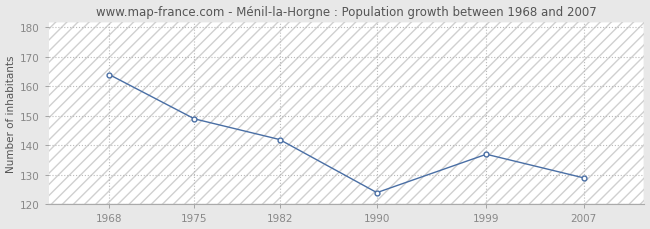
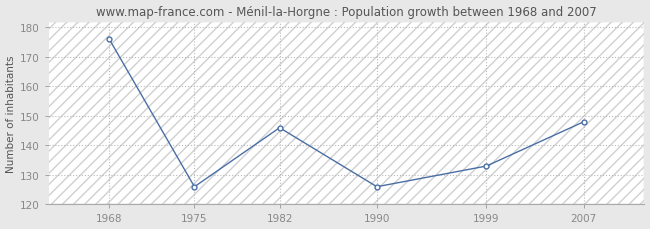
1968: 164 -> 176
1975: 149 -> 126
1982: 142 -> 146
1990: 124 -> 126
1999: 137 -> 133
2007: 129 -> 148
